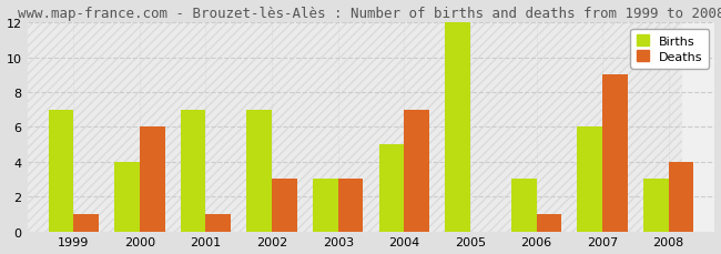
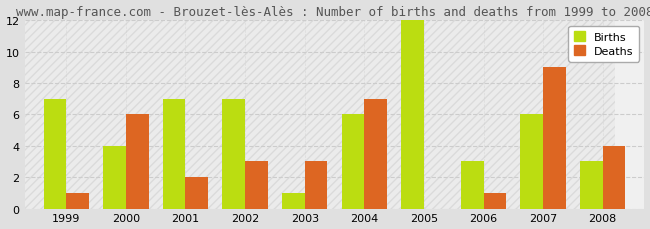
Deaths/2001: 1 -> 2
Births/2003: 3 -> 1
Births/2004: 5 -> 6
